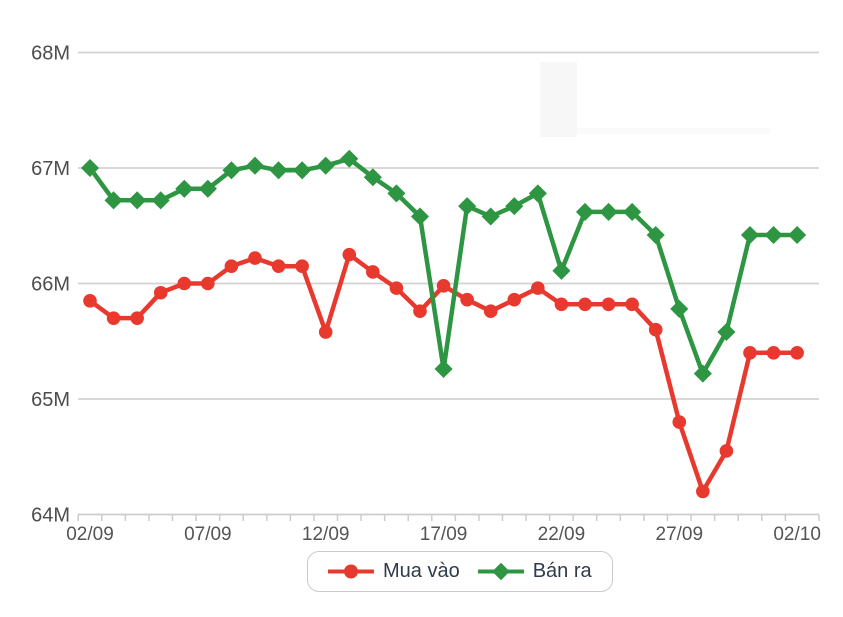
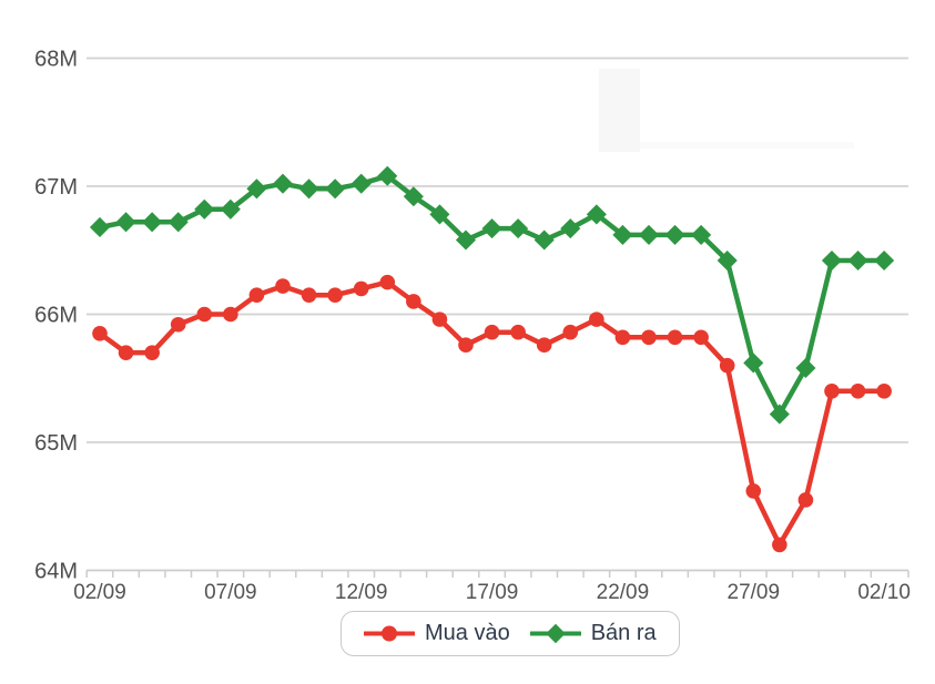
Bán ra/02/09: 67.00M -> 66.68M
Mua vào/12/09: 65.58M -> 66.20M
Mua vào/17/09: 65.98M -> 65.86M
Bán ra/17/09: 65.26M -> 66.67M
Bán ra/22/09: 66.11M -> 66.62M
Mua vào/27/09: 64.80M -> 64.62M
Bán ra/27/09: 65.78M -> 65.62M
